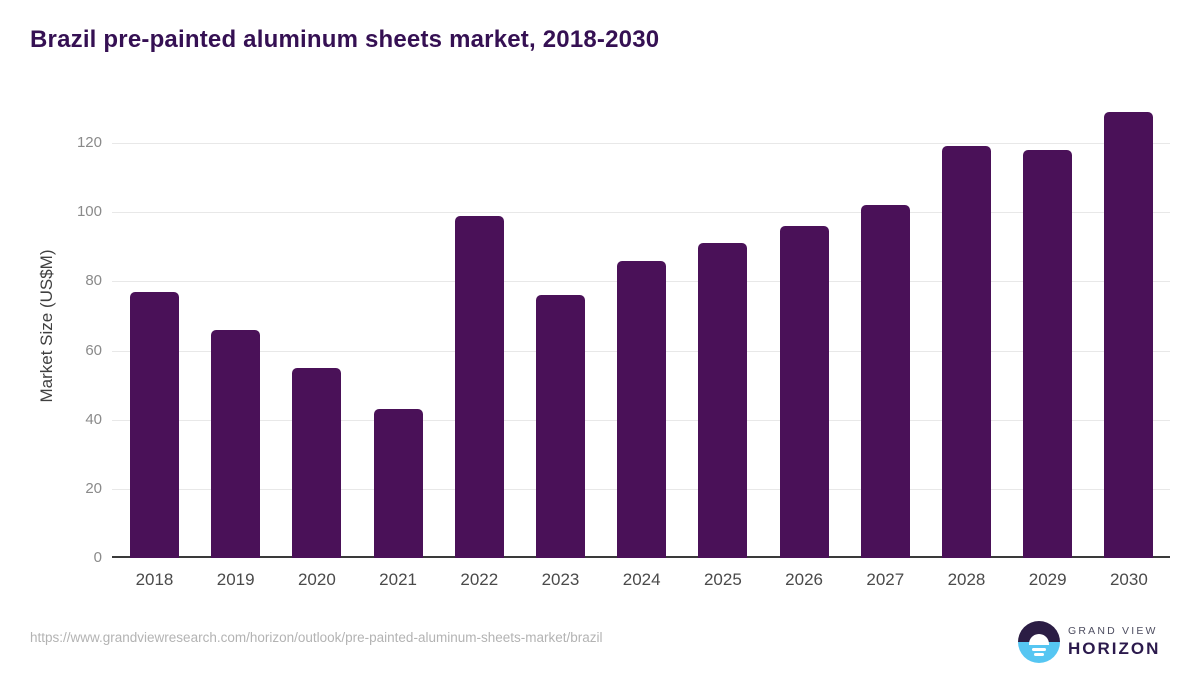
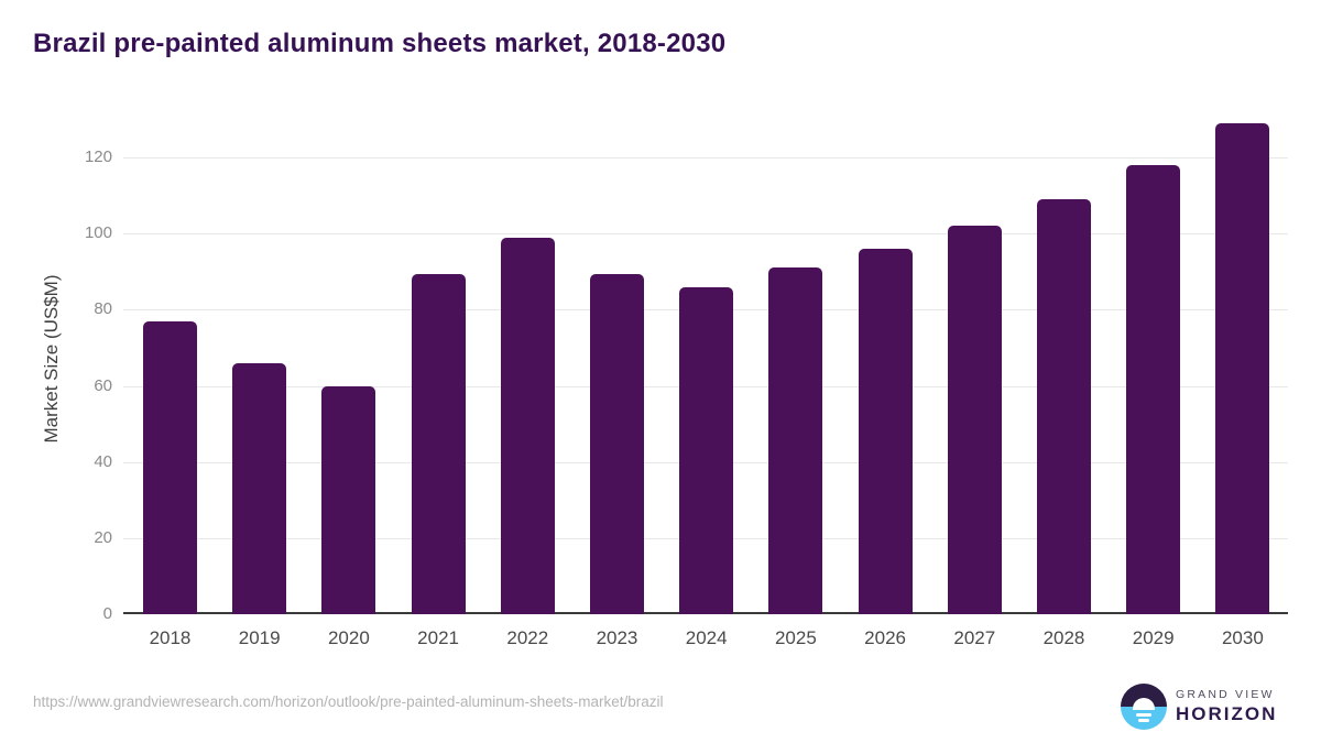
2020: 55 -> 60
2021: 43 -> 90
2023: 76 -> 90
2028: 119 -> 109
